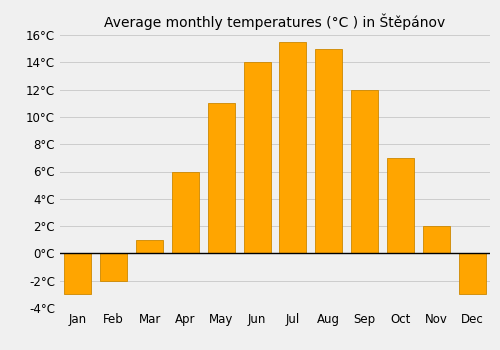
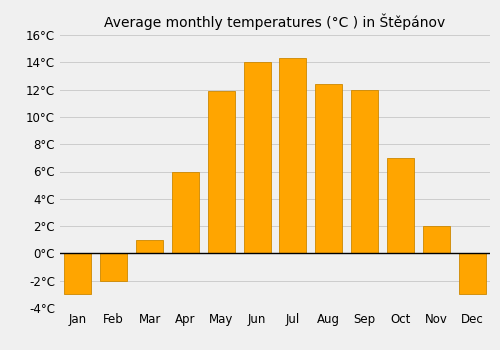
May: 11.0°C -> 11.9°C
Jul: 15.5°C -> 14.3°C
Aug: 15.0°C -> 12.4°C
